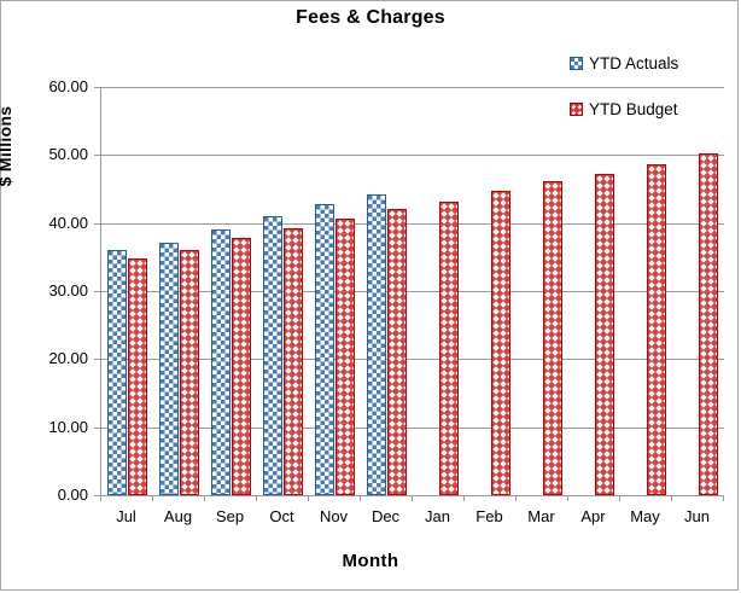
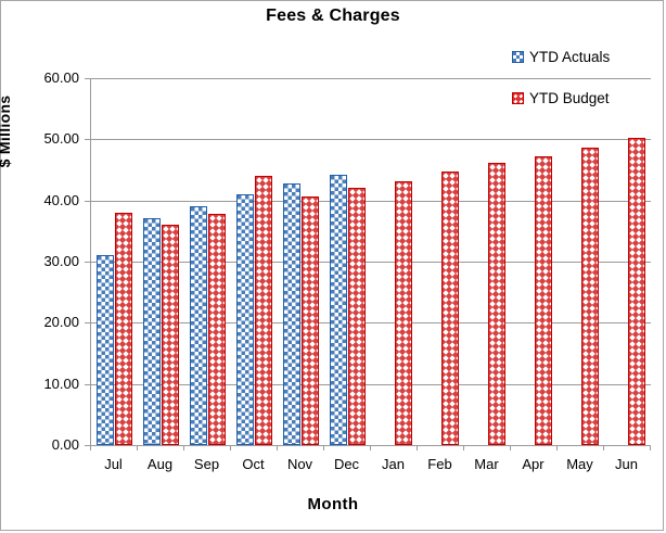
YTD Actuals/Jul: 36 -> 31
YTD Budget/Jul: 35 -> 38
YTD Budget/Oct: 39 -> 44
